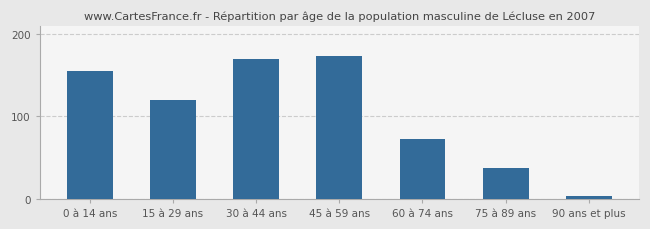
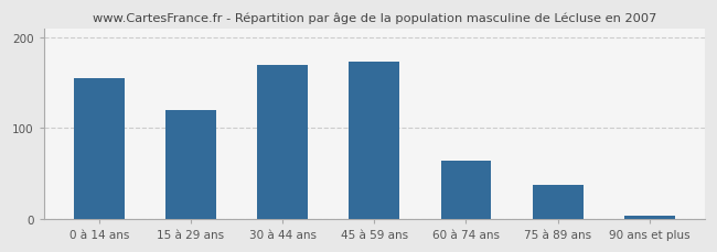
60 à 74 ans: 73 -> 64
